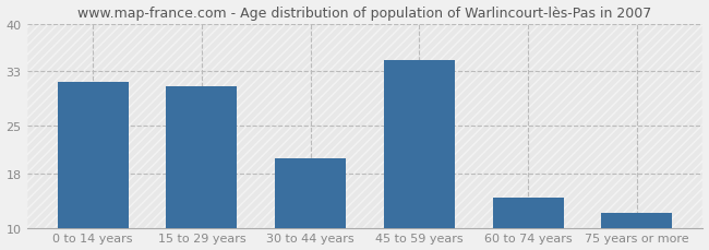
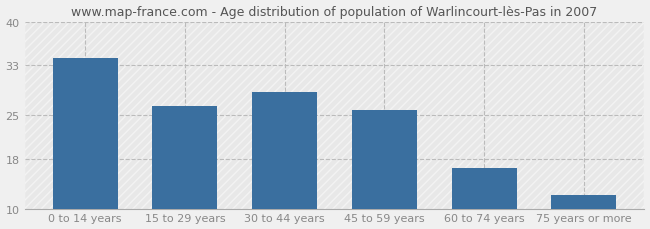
0 to 14 years: 31.4 -> 34.2
15 to 29 years: 30.8 -> 26.4
30 to 44 years: 20.2 -> 28.7
45 to 59 years: 34.6 -> 25.8
60 to 74 years: 14.4 -> 16.5
